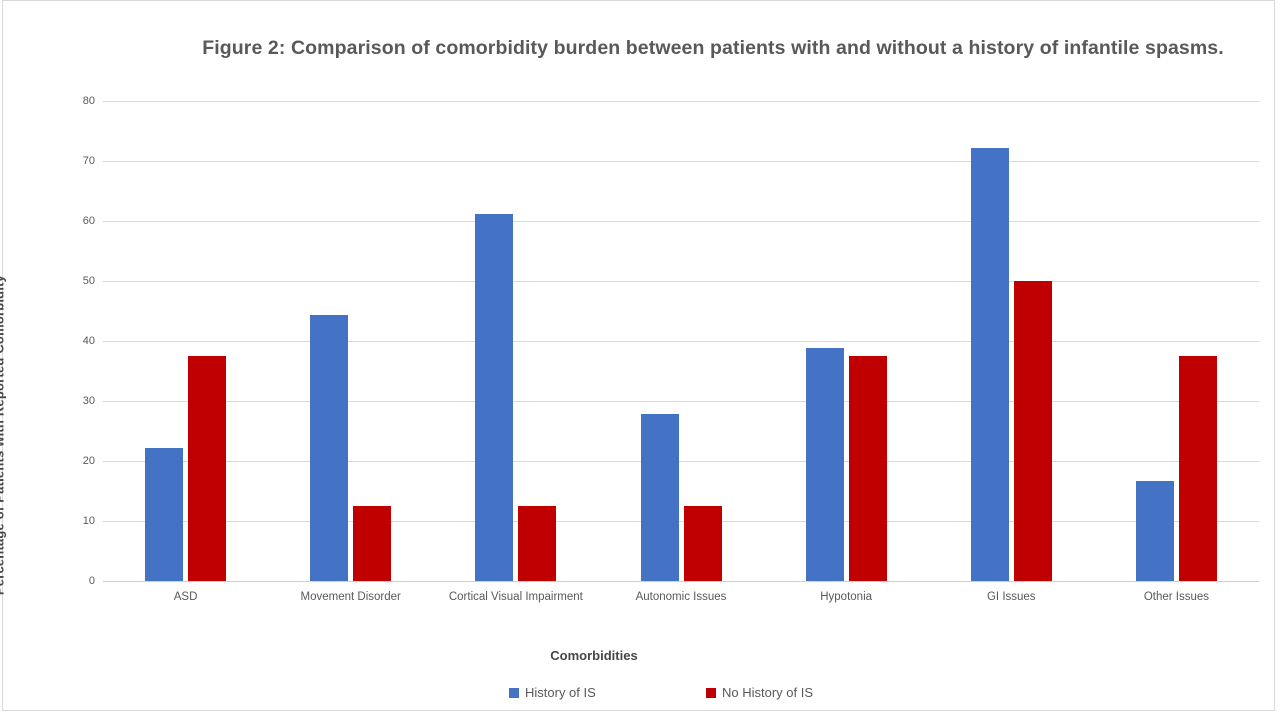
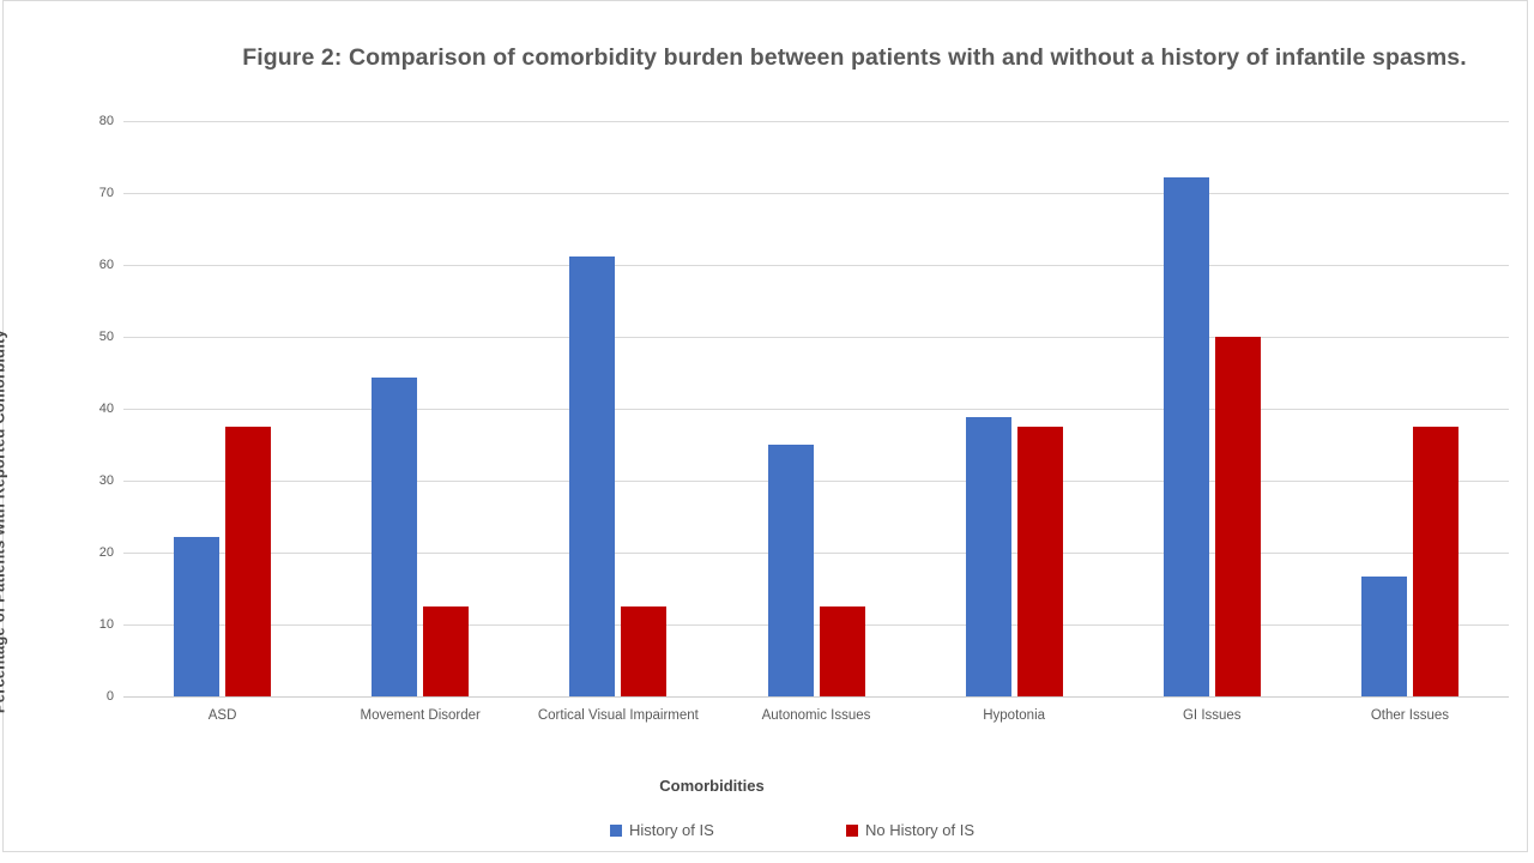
History of IS/Autonomic Issues: 28 -> 35
